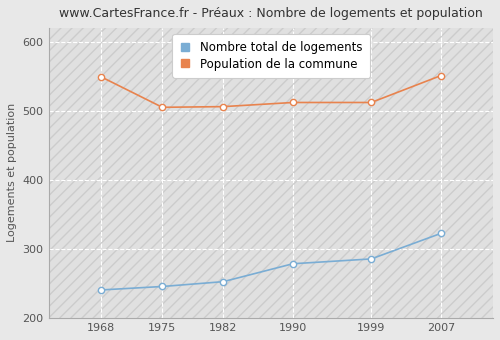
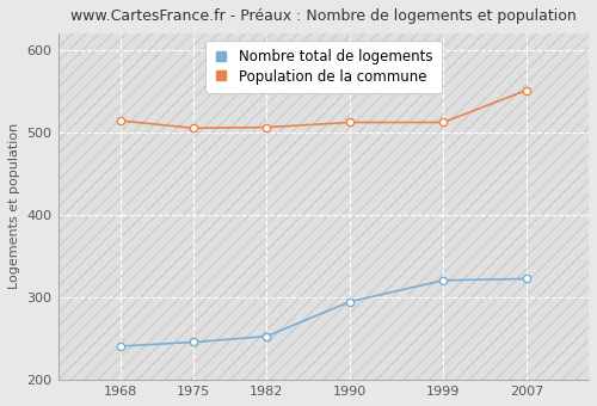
Population de la commune/1968: 549 -> 514
Nombre total de logements/1990: 278 -> 294
Nombre total de logements/1999: 285 -> 320
